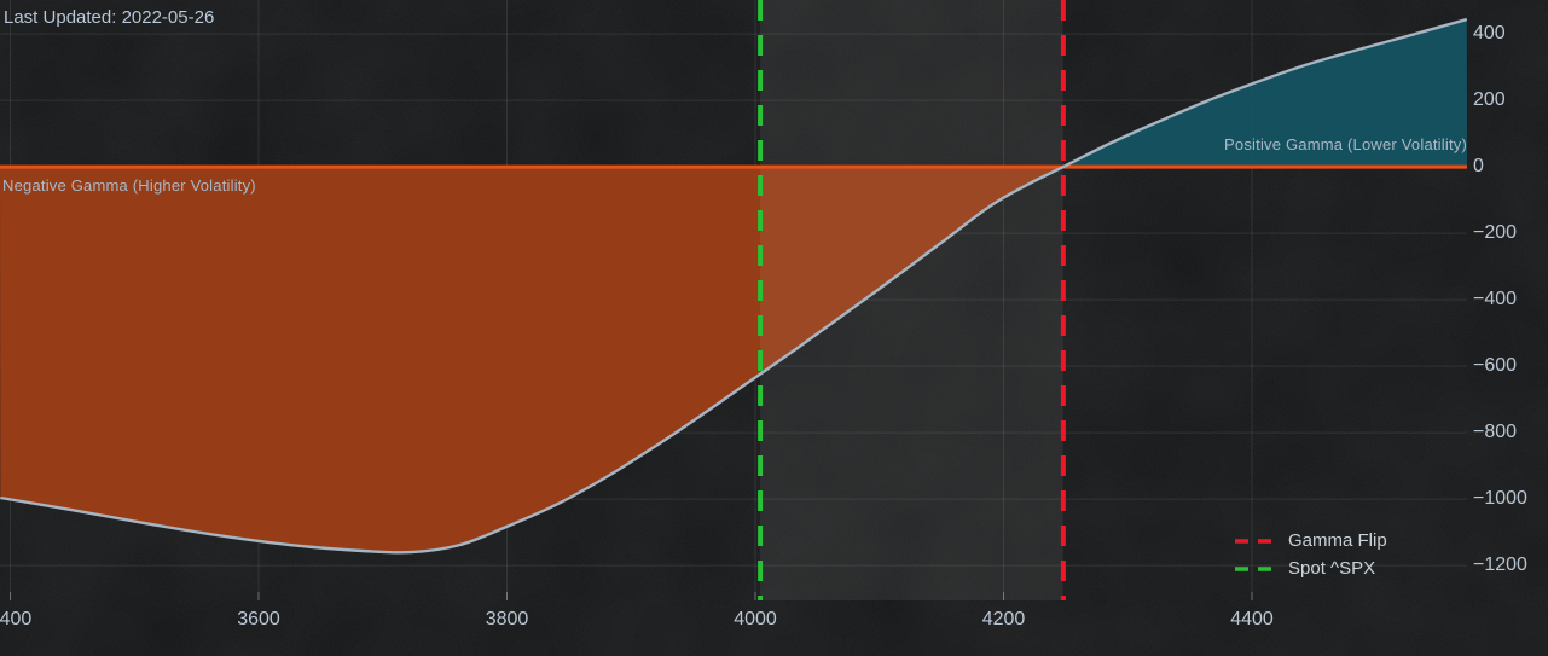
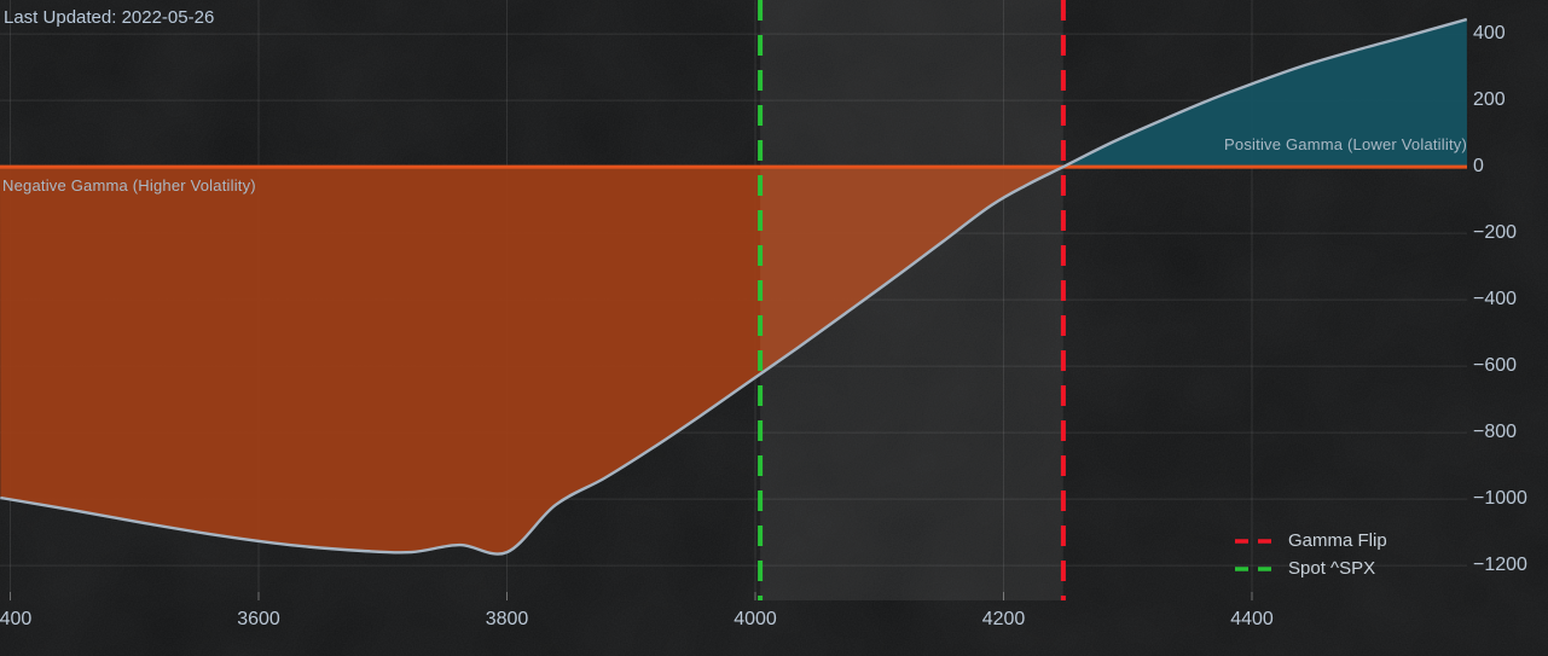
3800: -1080 -> -1160
